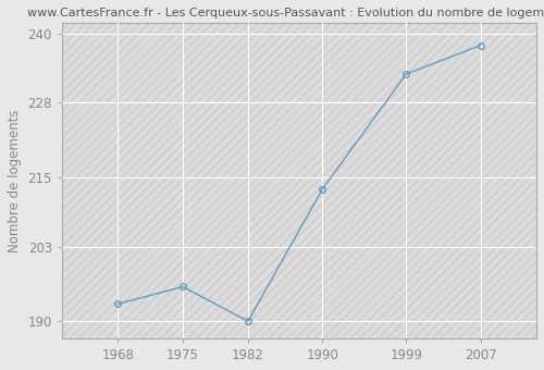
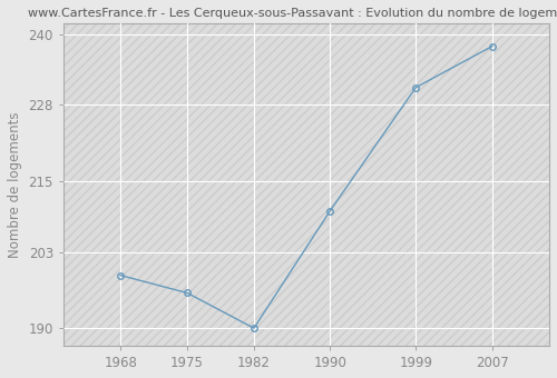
1968: 193 -> 199
1990: 213 -> 210
1999: 233 -> 231
